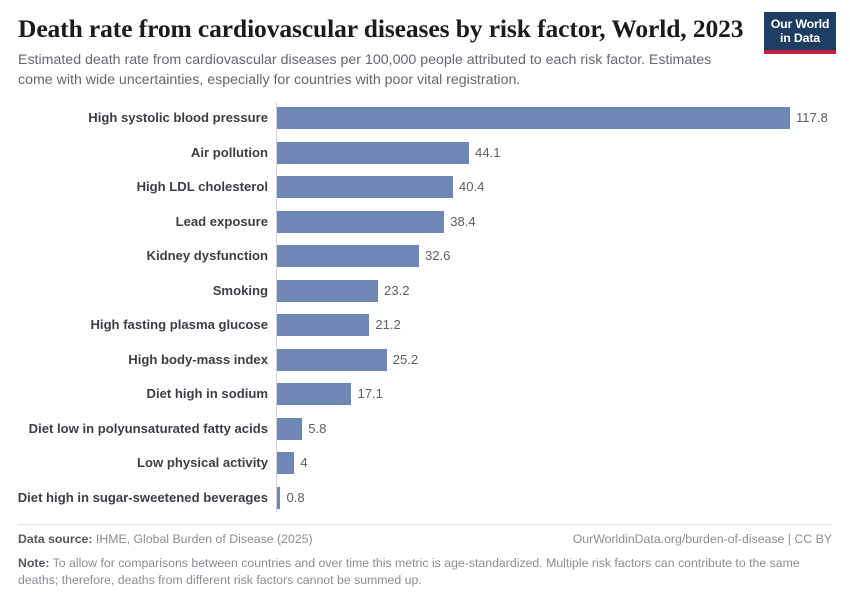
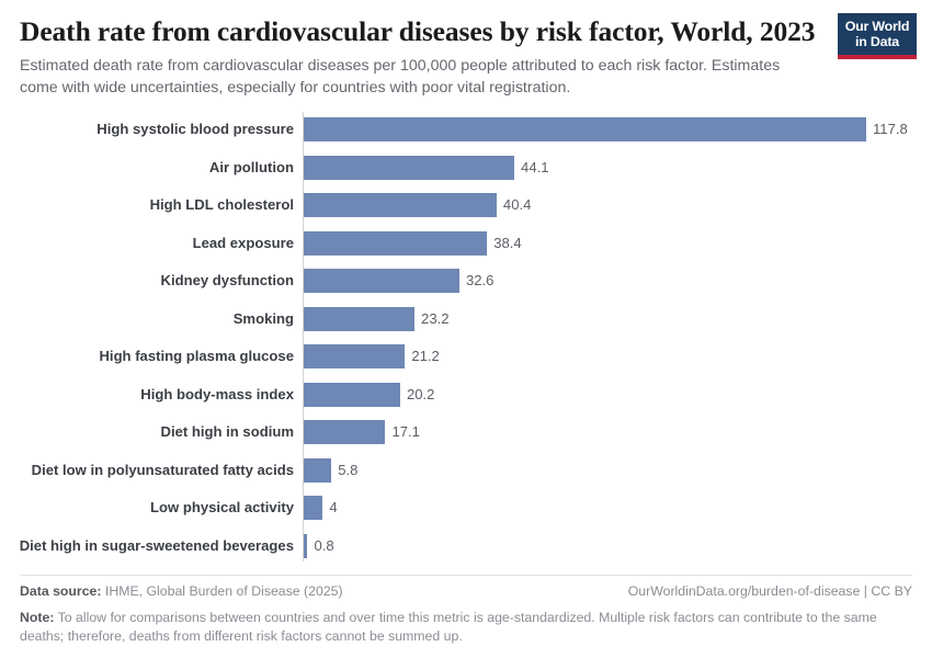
High body-mass index: 25.2 -> 20.2
